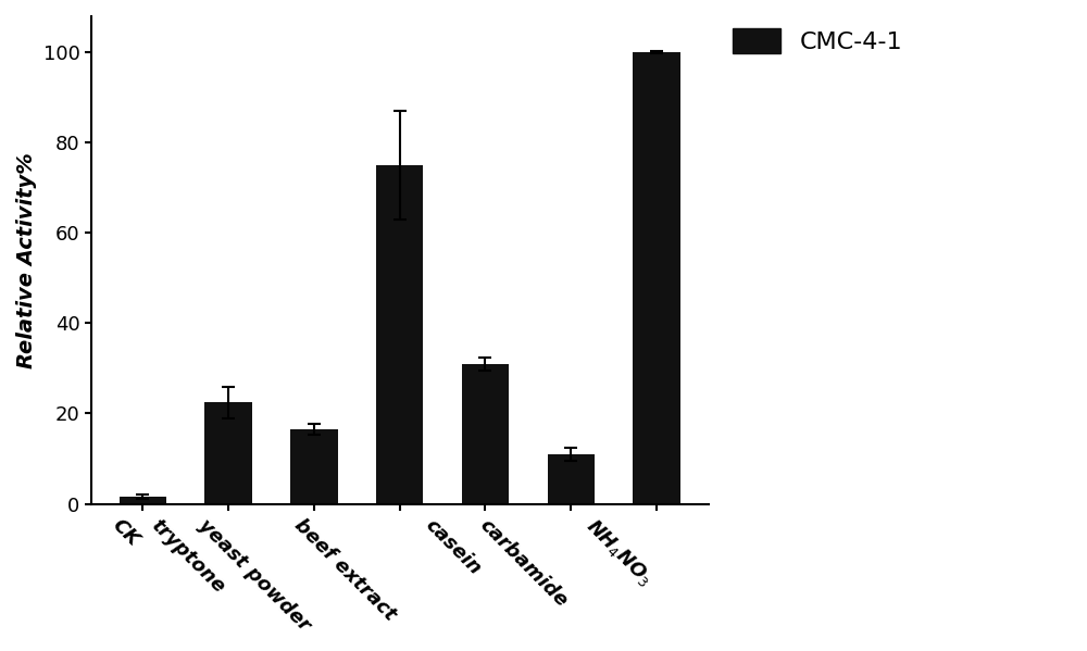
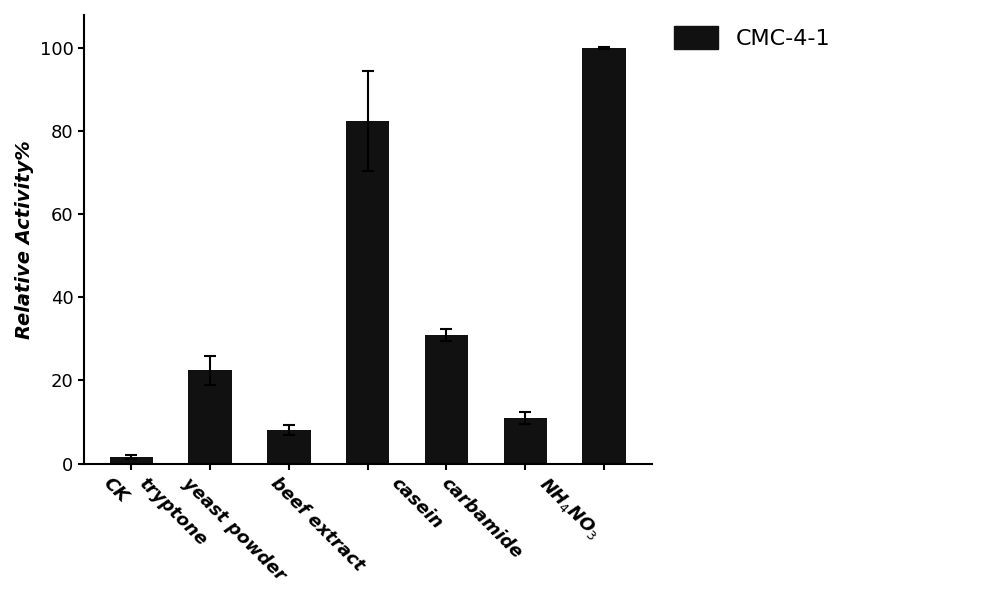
yeast powder: 16.5 -> 8.0
beef extract: 75.0 -> 82.5
